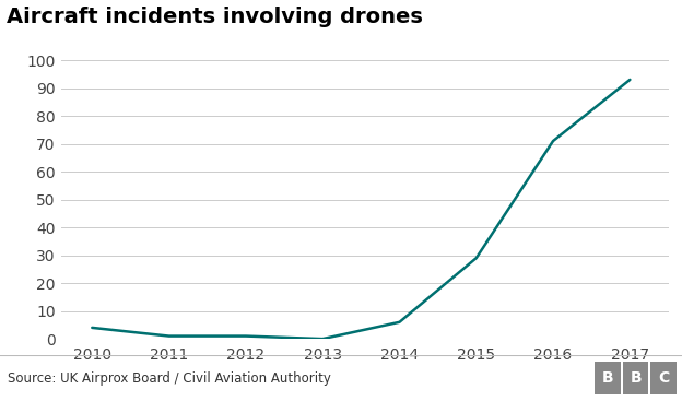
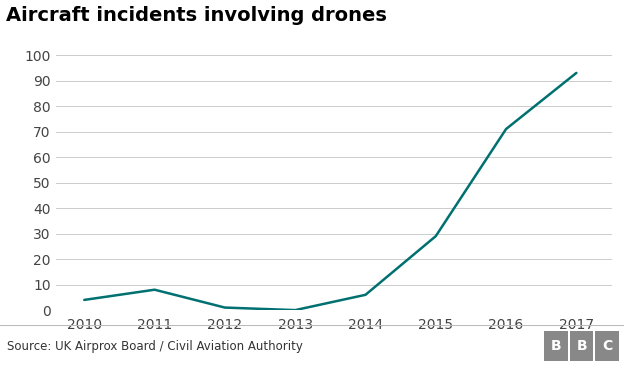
2011: 1 -> 8
